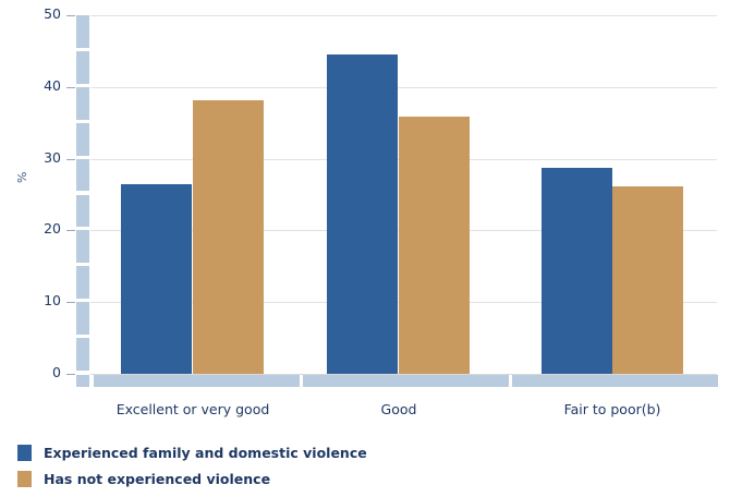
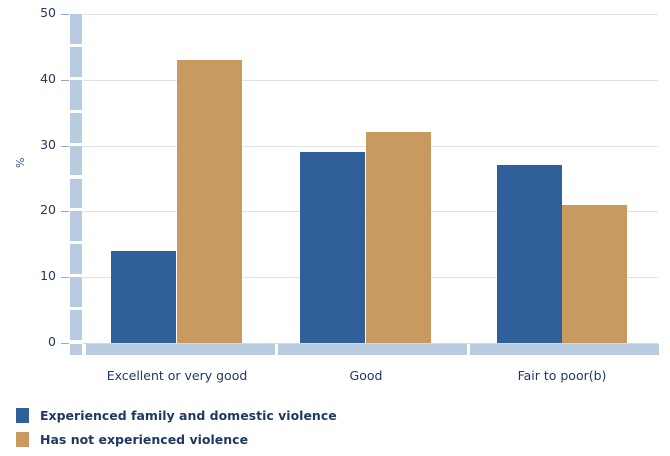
Experienced family and domestic violence/Excellent or very good: 26 -> 14
Has not experienced violence/Excellent or very good: 38 -> 43
Experienced family and domestic violence/Good: 44 -> 29
Has not experienced violence/Good: 36 -> 32
Experienced family and domestic violence/Fair to poor(b): 29 -> 27
Has not experienced violence/Fair to poor(b): 26 -> 21
